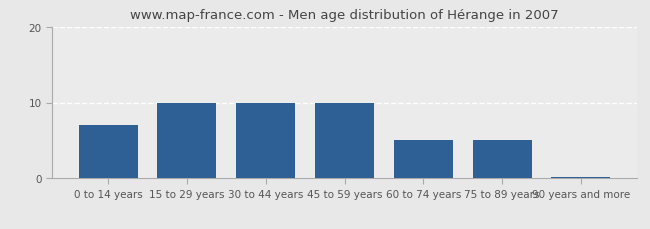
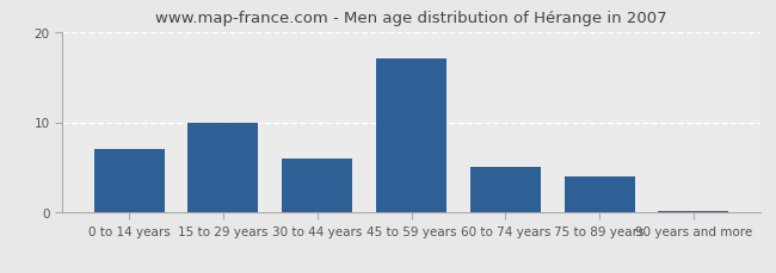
30 to 44 years: 10.0 -> 6.0
45 to 59 years: 10.0 -> 17.0
75 to 89 years: 5.0 -> 4.0
